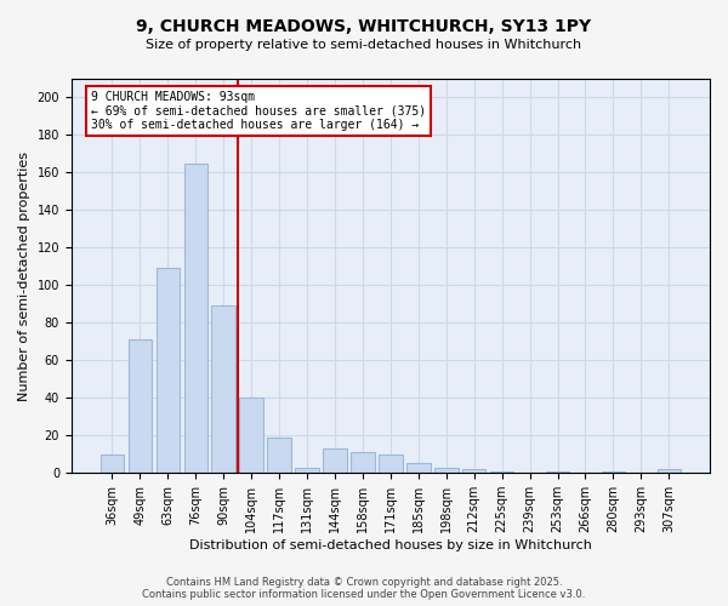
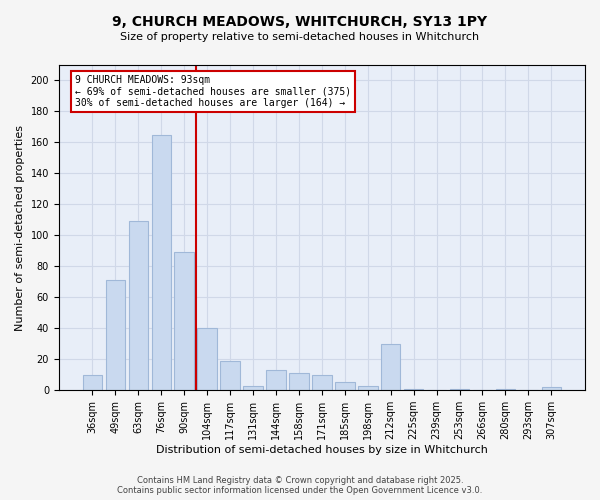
212sqm: 2 -> 30
